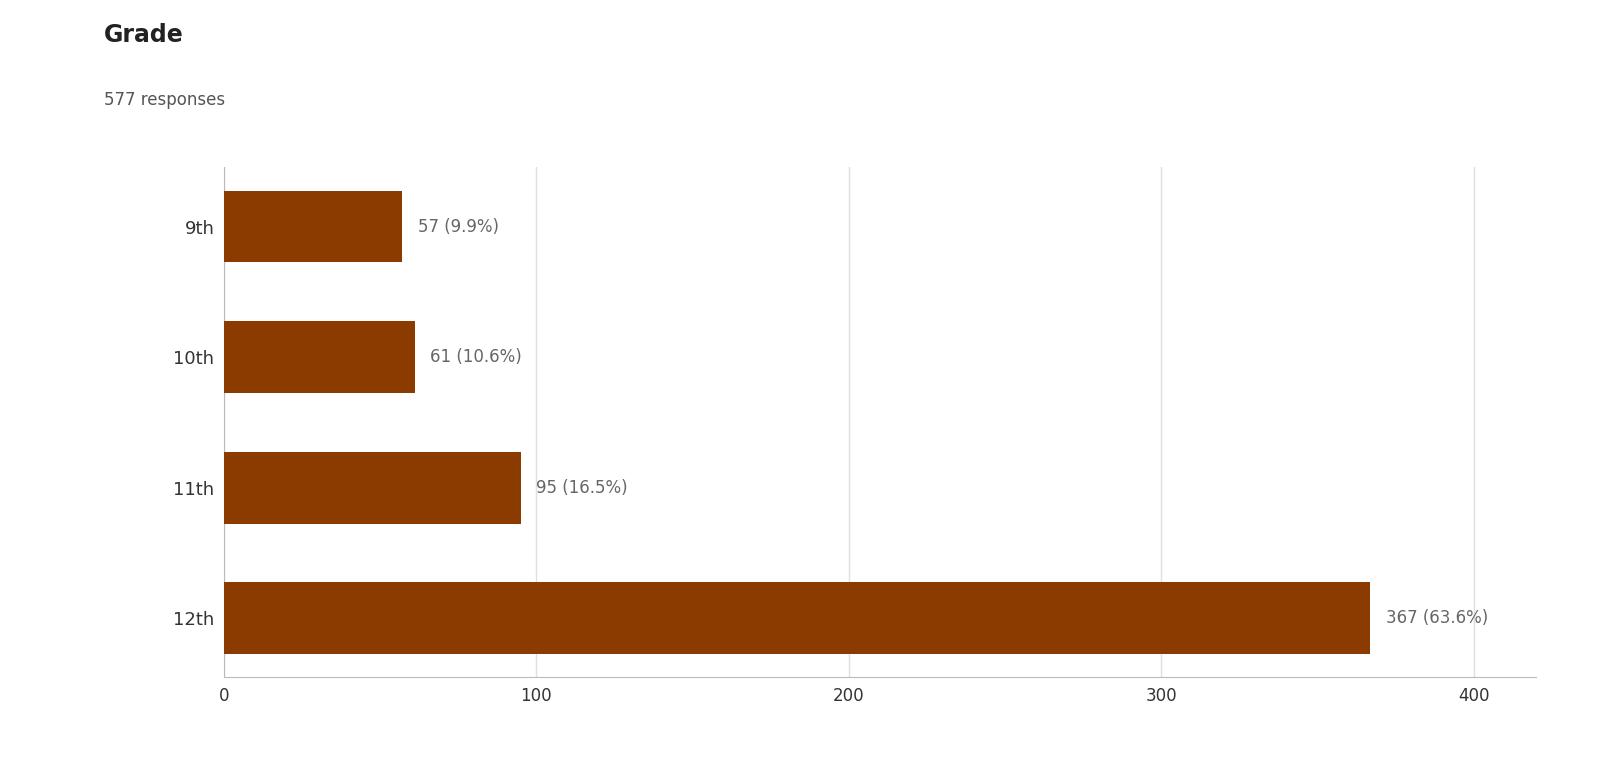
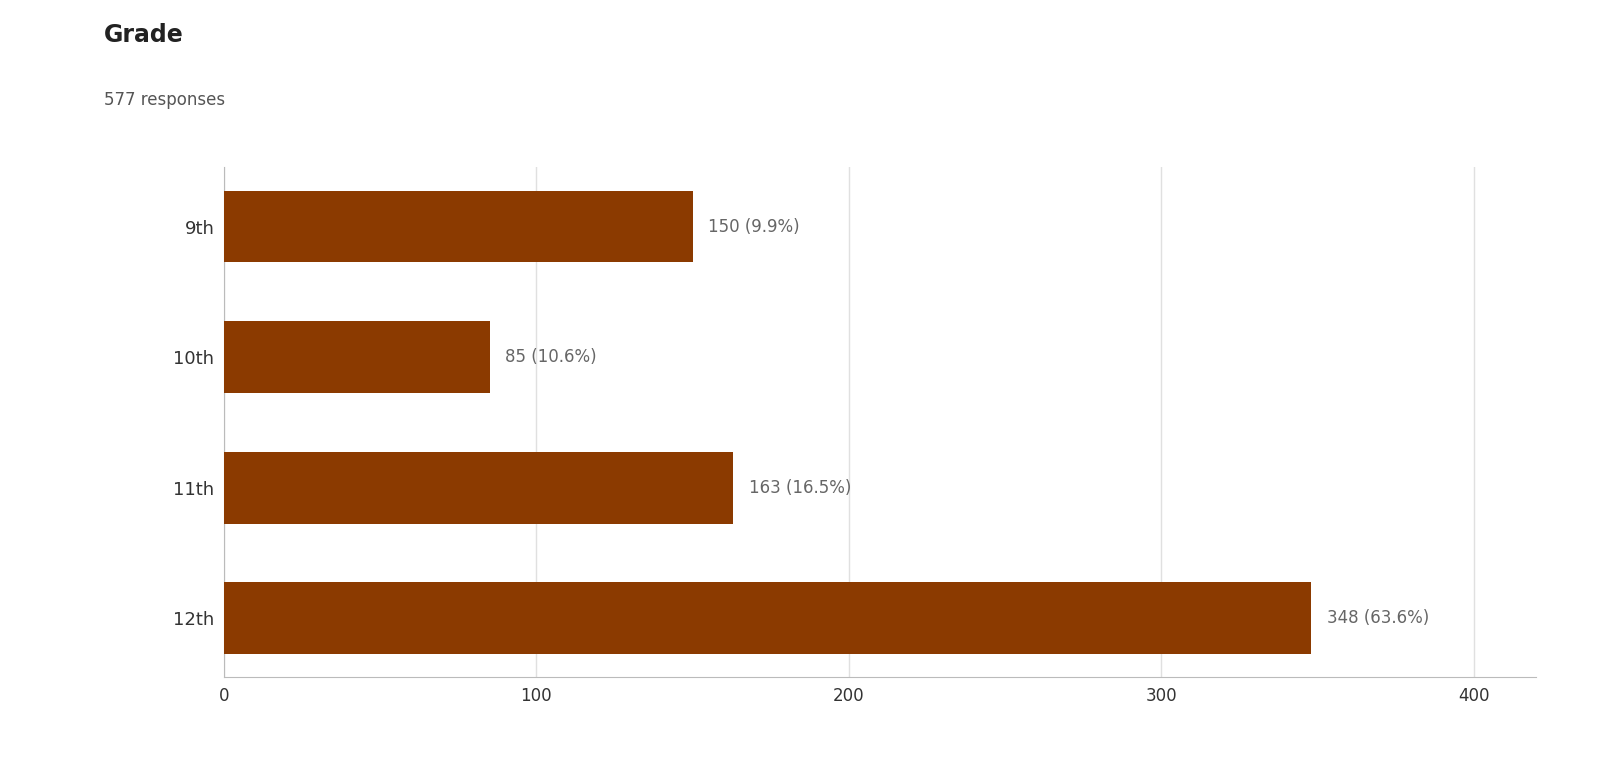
9th: 57 -> 150
10th: 61 -> 85
11th: 95 -> 163
12th: 367 -> 348
